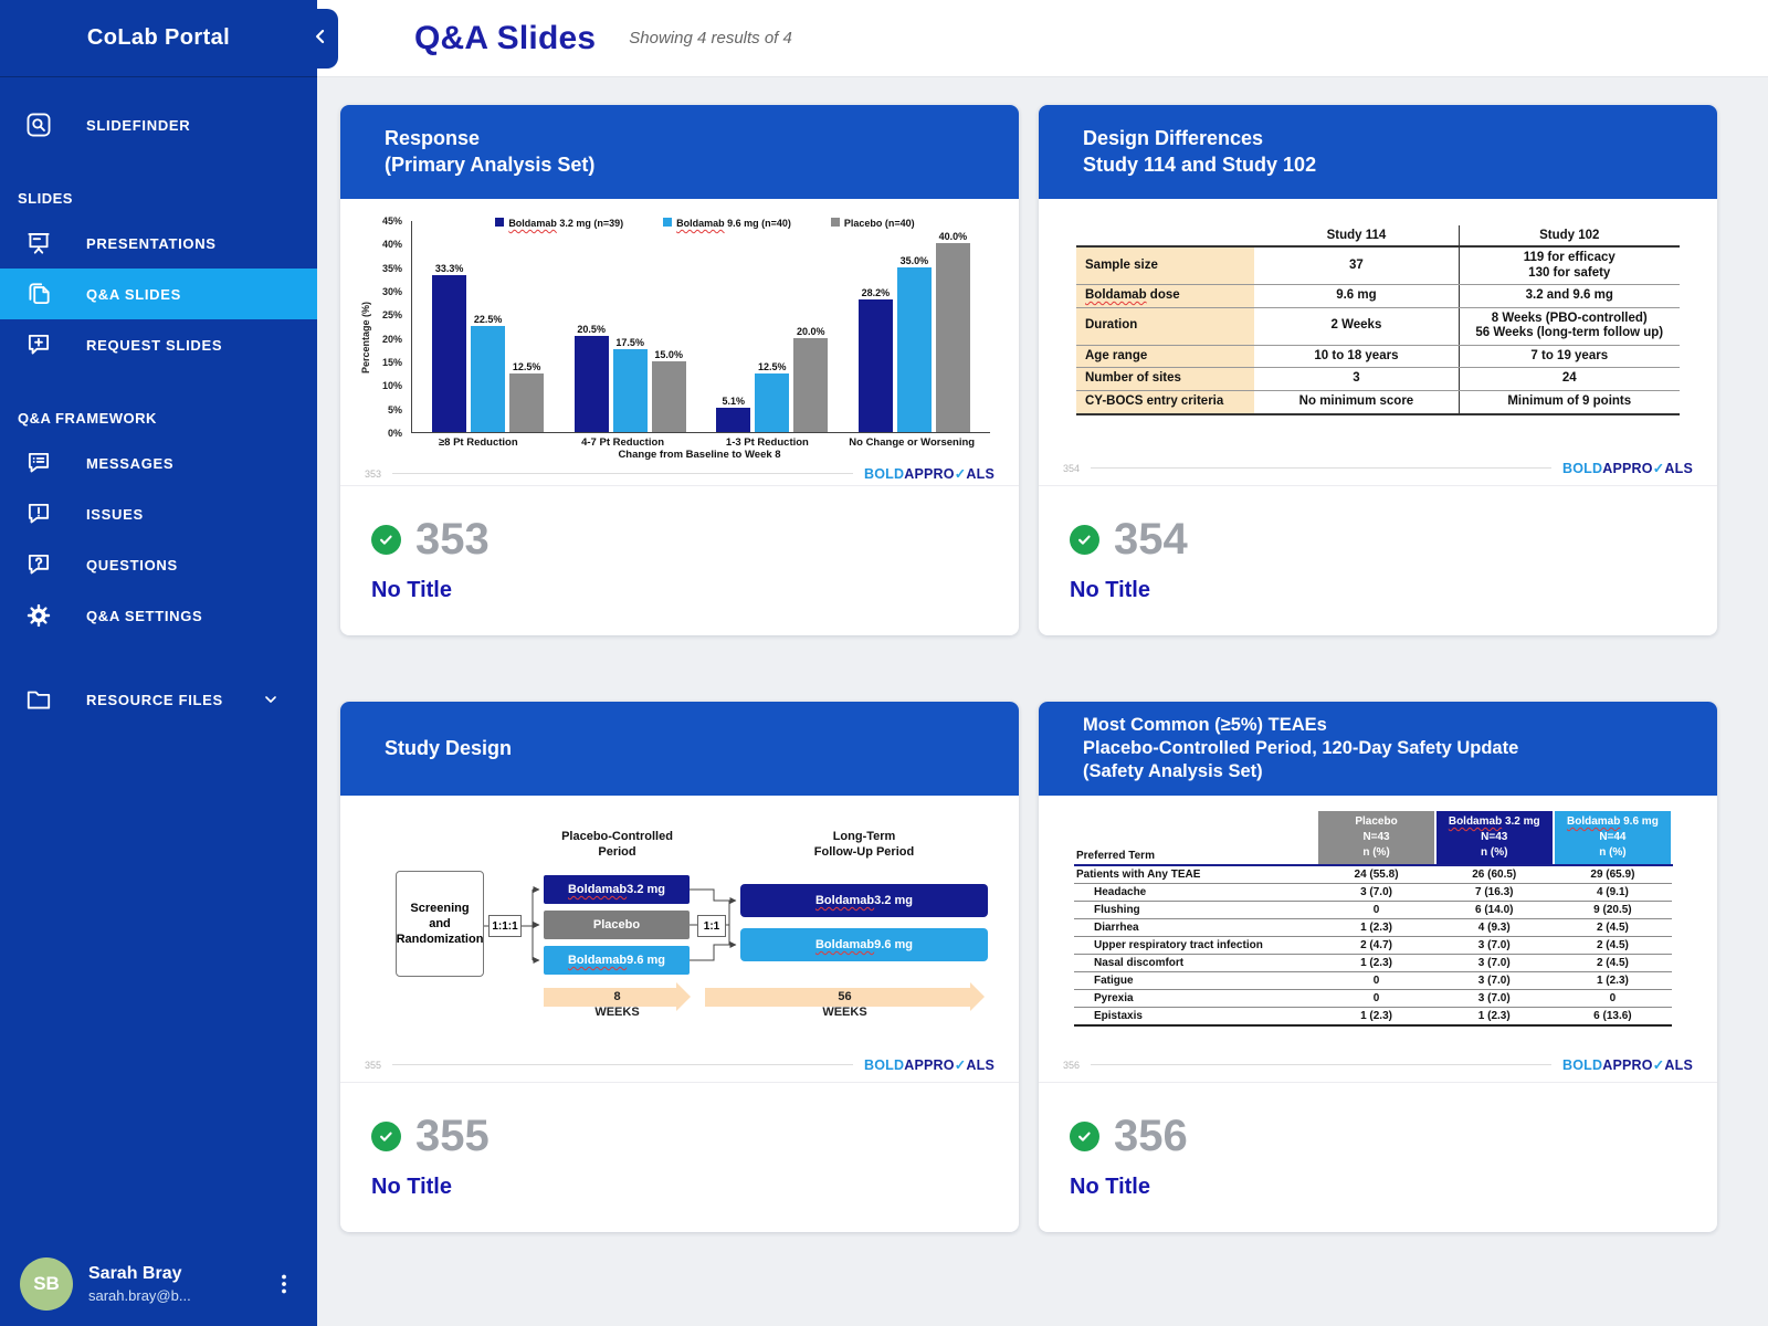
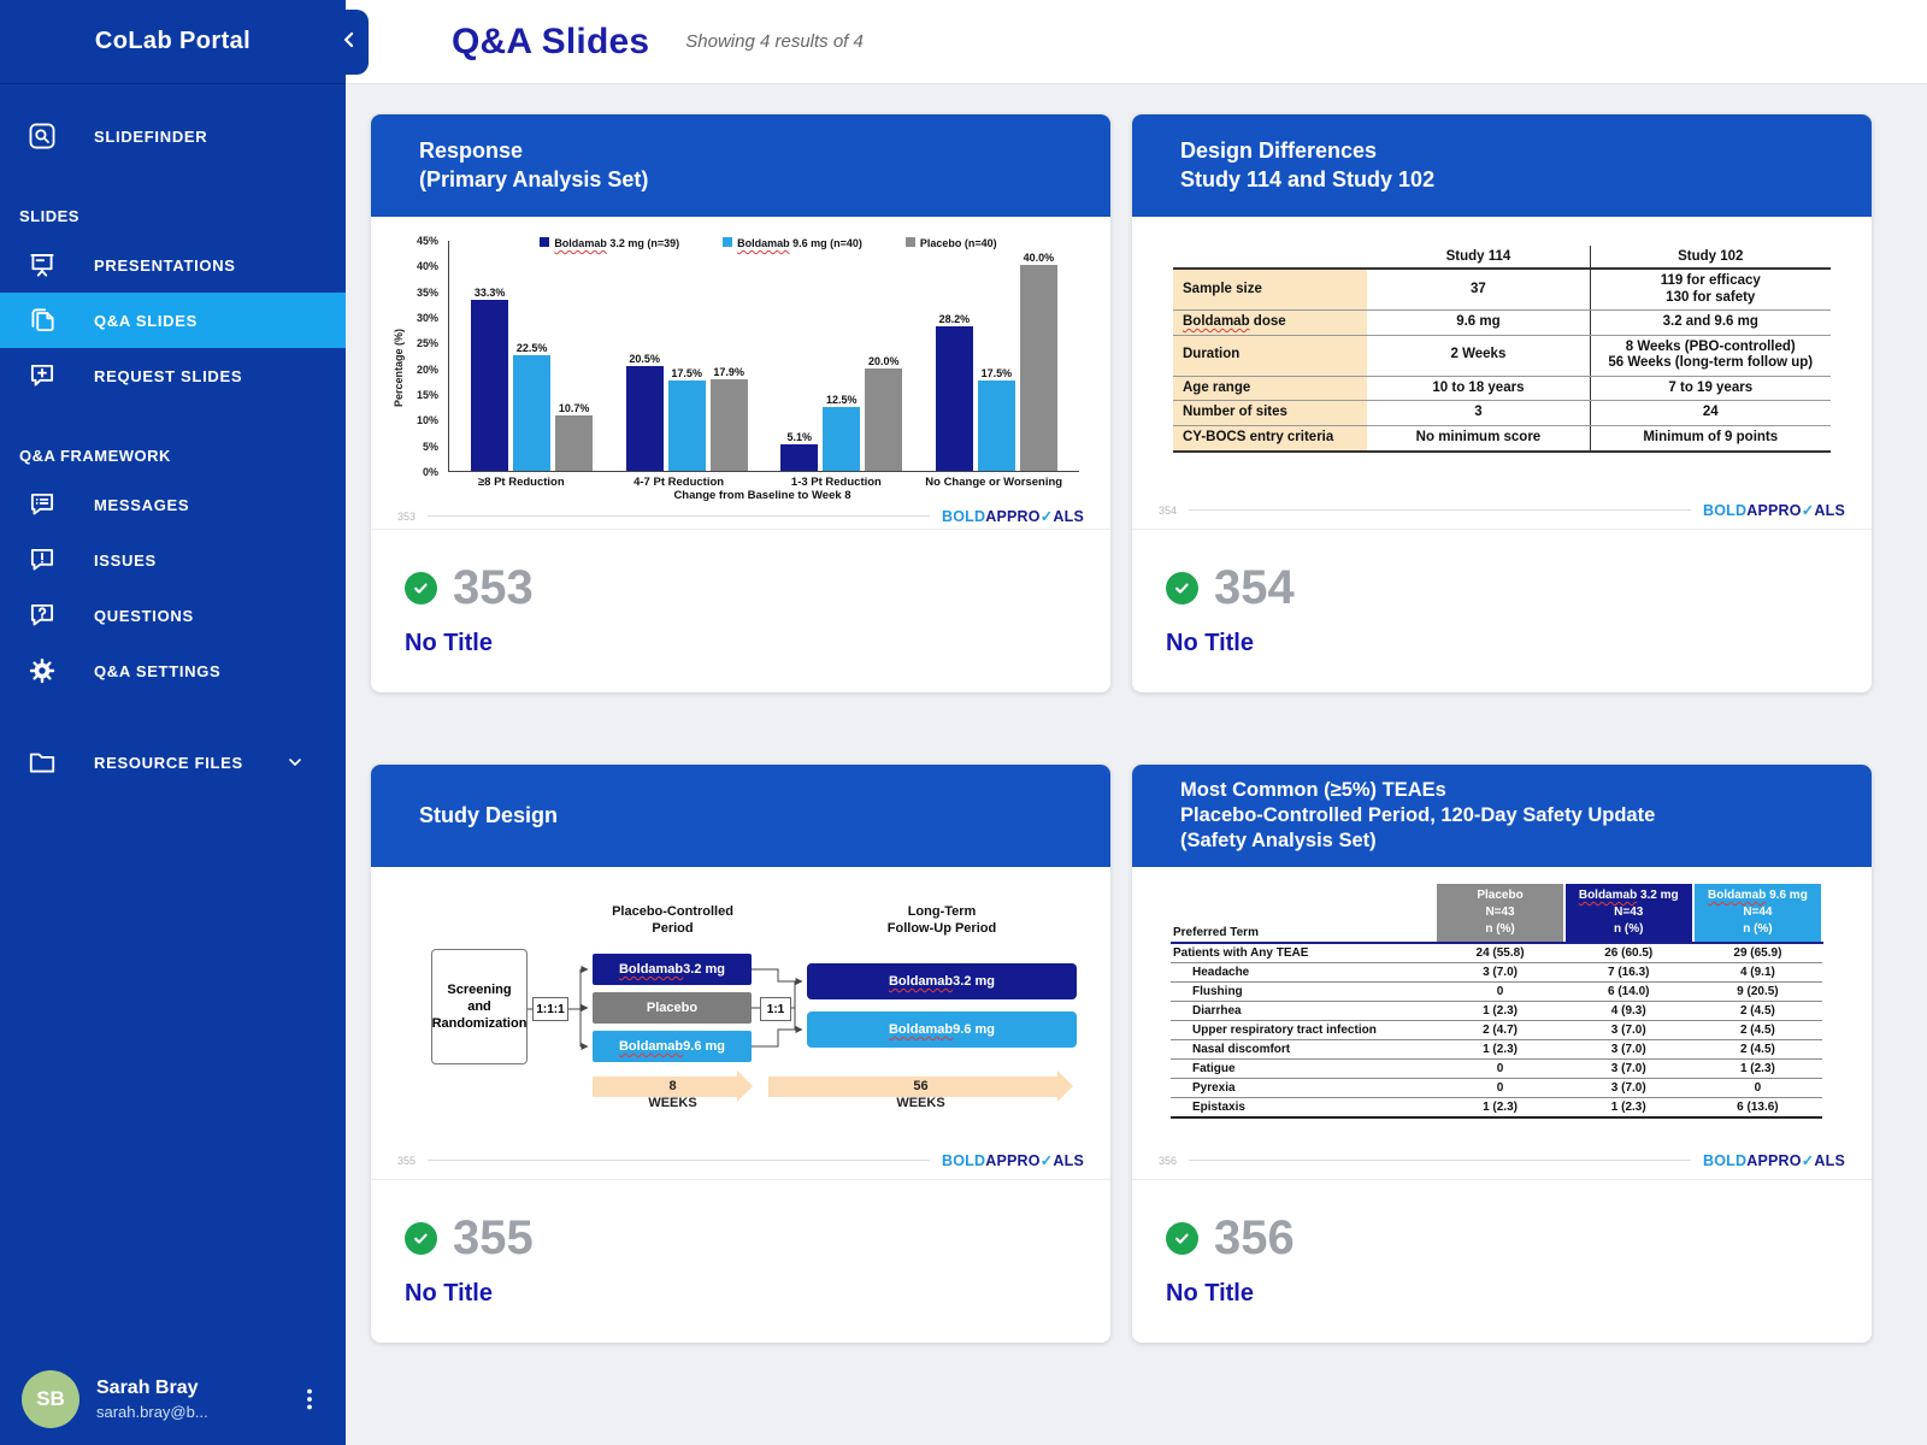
Placebo (n=40)/≥8 Pt Reduction: 12.5% -> 10.7%
Placebo (n=40)/4-7 Pt Reduction: 15.0% -> 17.9%
Boldamab 9.6 mg (n=40)/No Change or Worsening: 35.0% -> 17.5%
